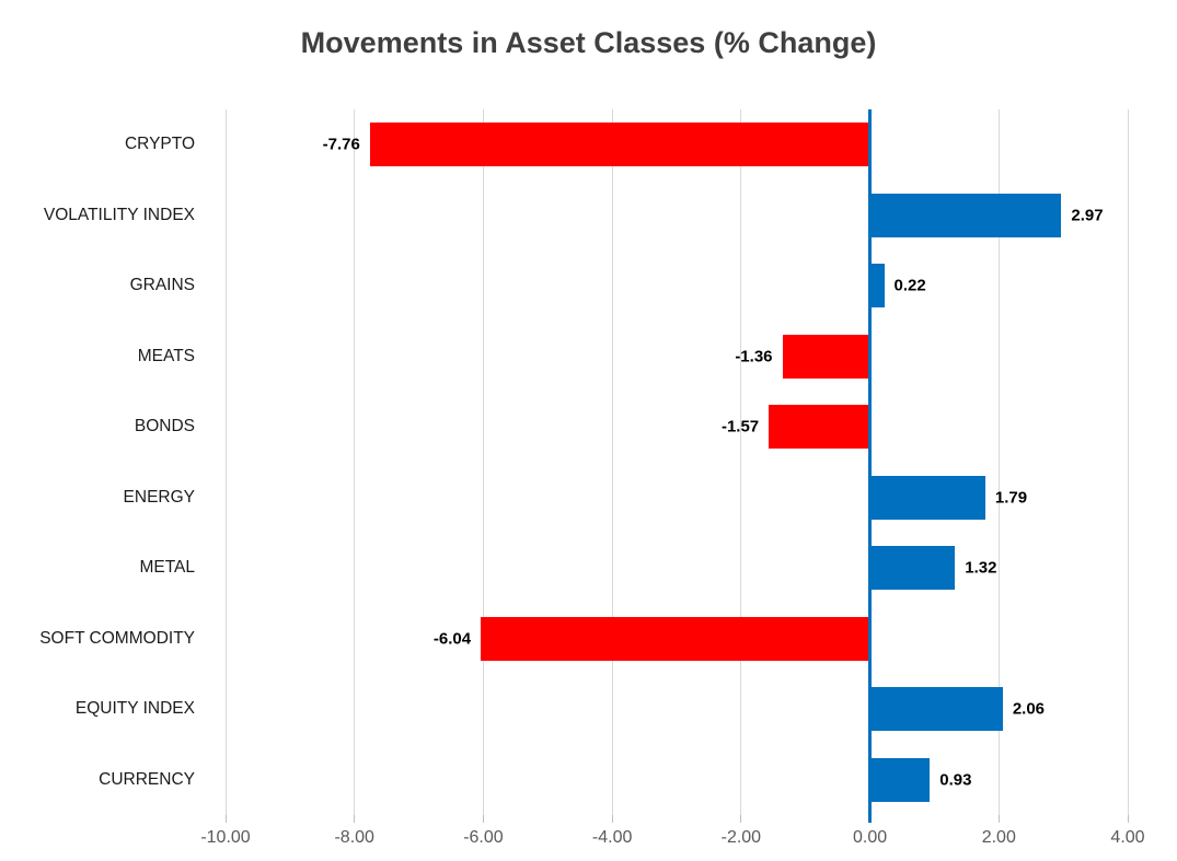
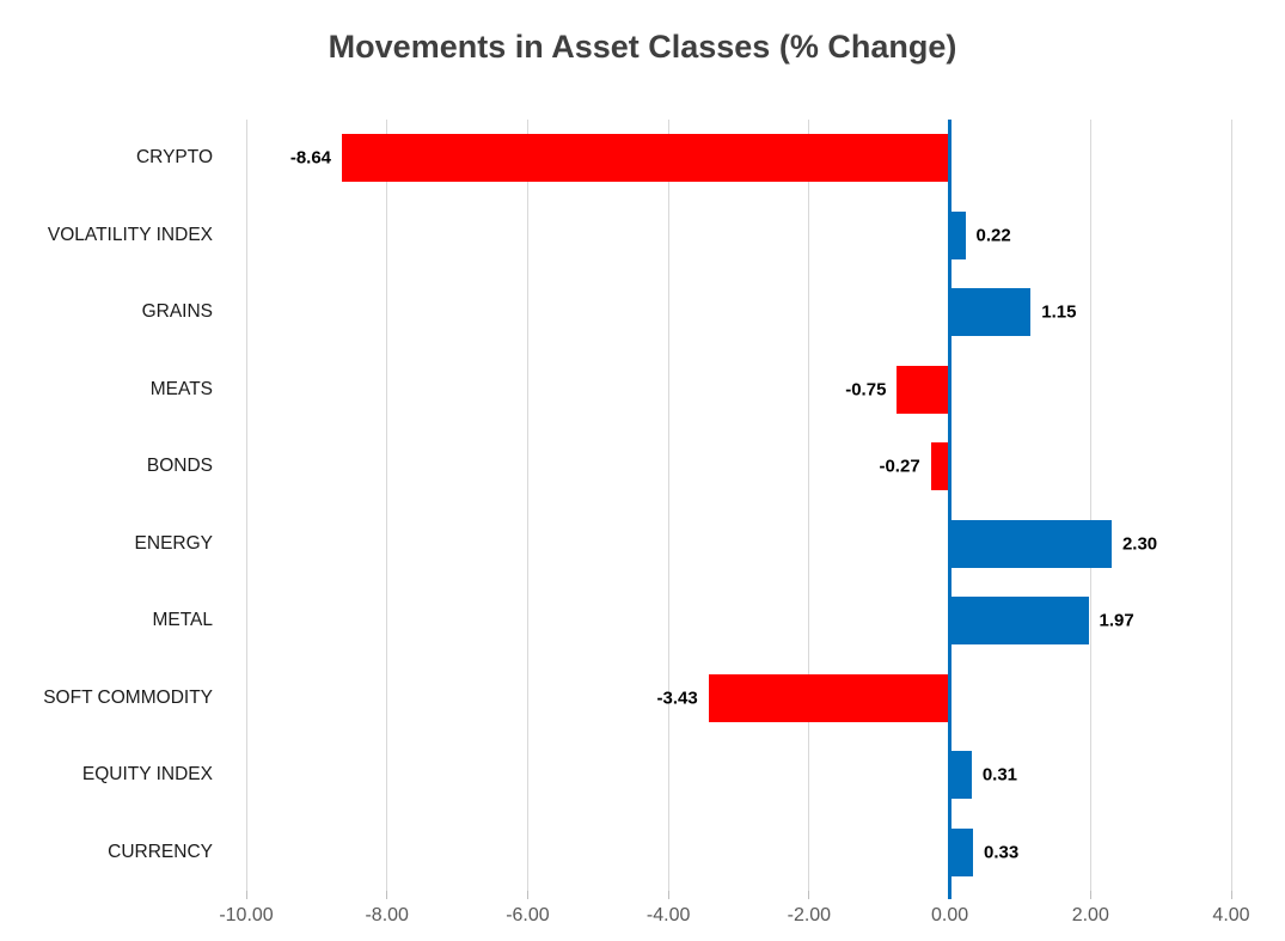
CRYPTO: -7.76 -> -8.64
VOLATILITY INDEX: 2.97 -> 0.22
GRAINS: 0.22 -> 1.15
MEATS: -1.36 -> -0.75
BONDS: -1.57 -> -0.27
ENERGY: 1.79 -> 2.30
METAL: 1.32 -> 1.97
SOFT COMMODITY: -6.04 -> -3.43
EQUITY INDEX: 2.06 -> 0.31
CURRENCY: 0.93 -> 0.33
